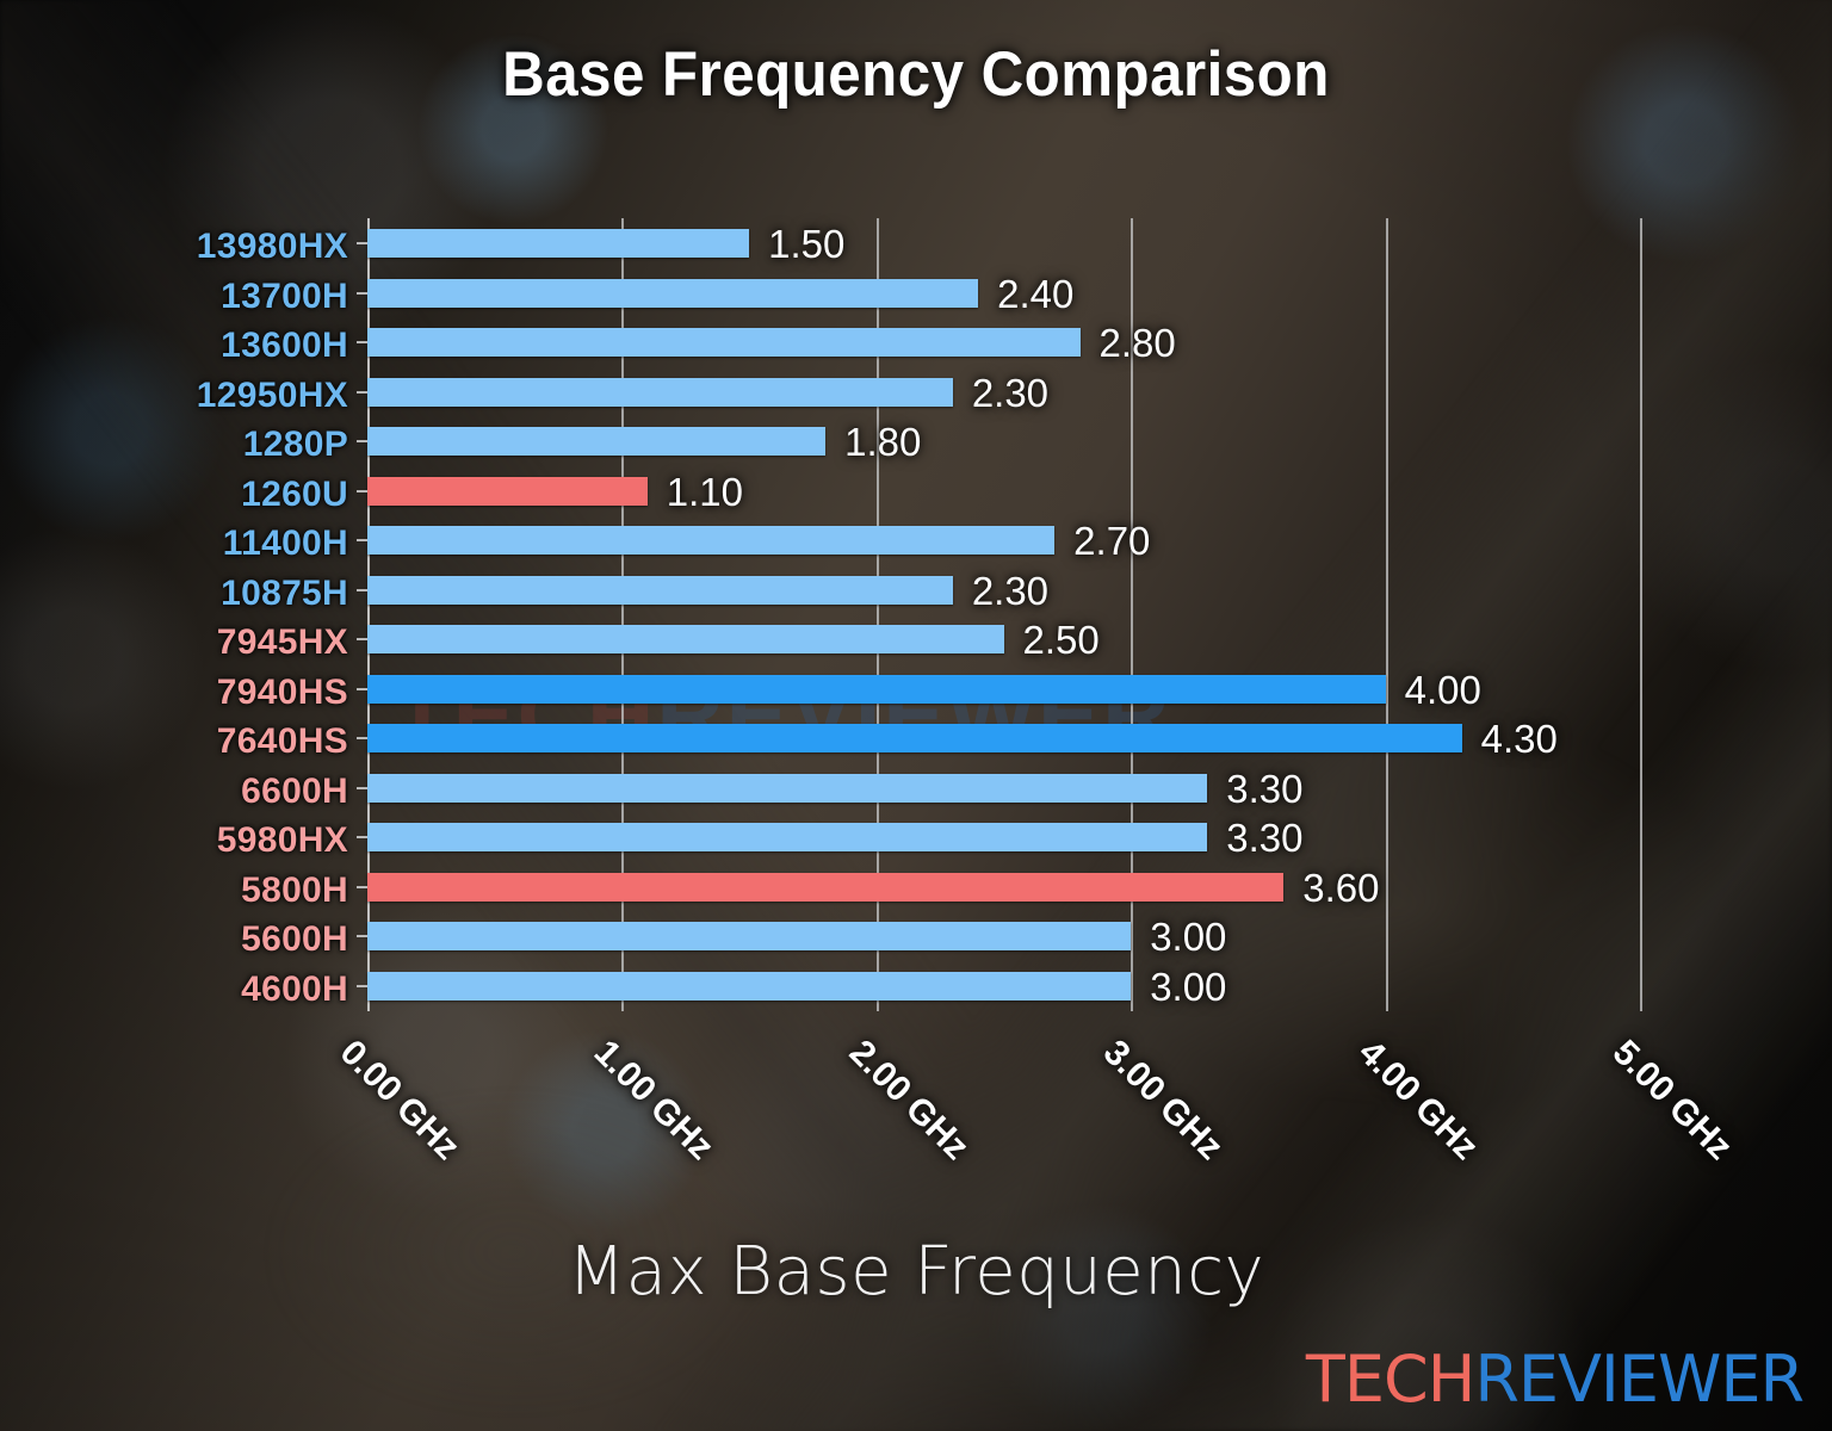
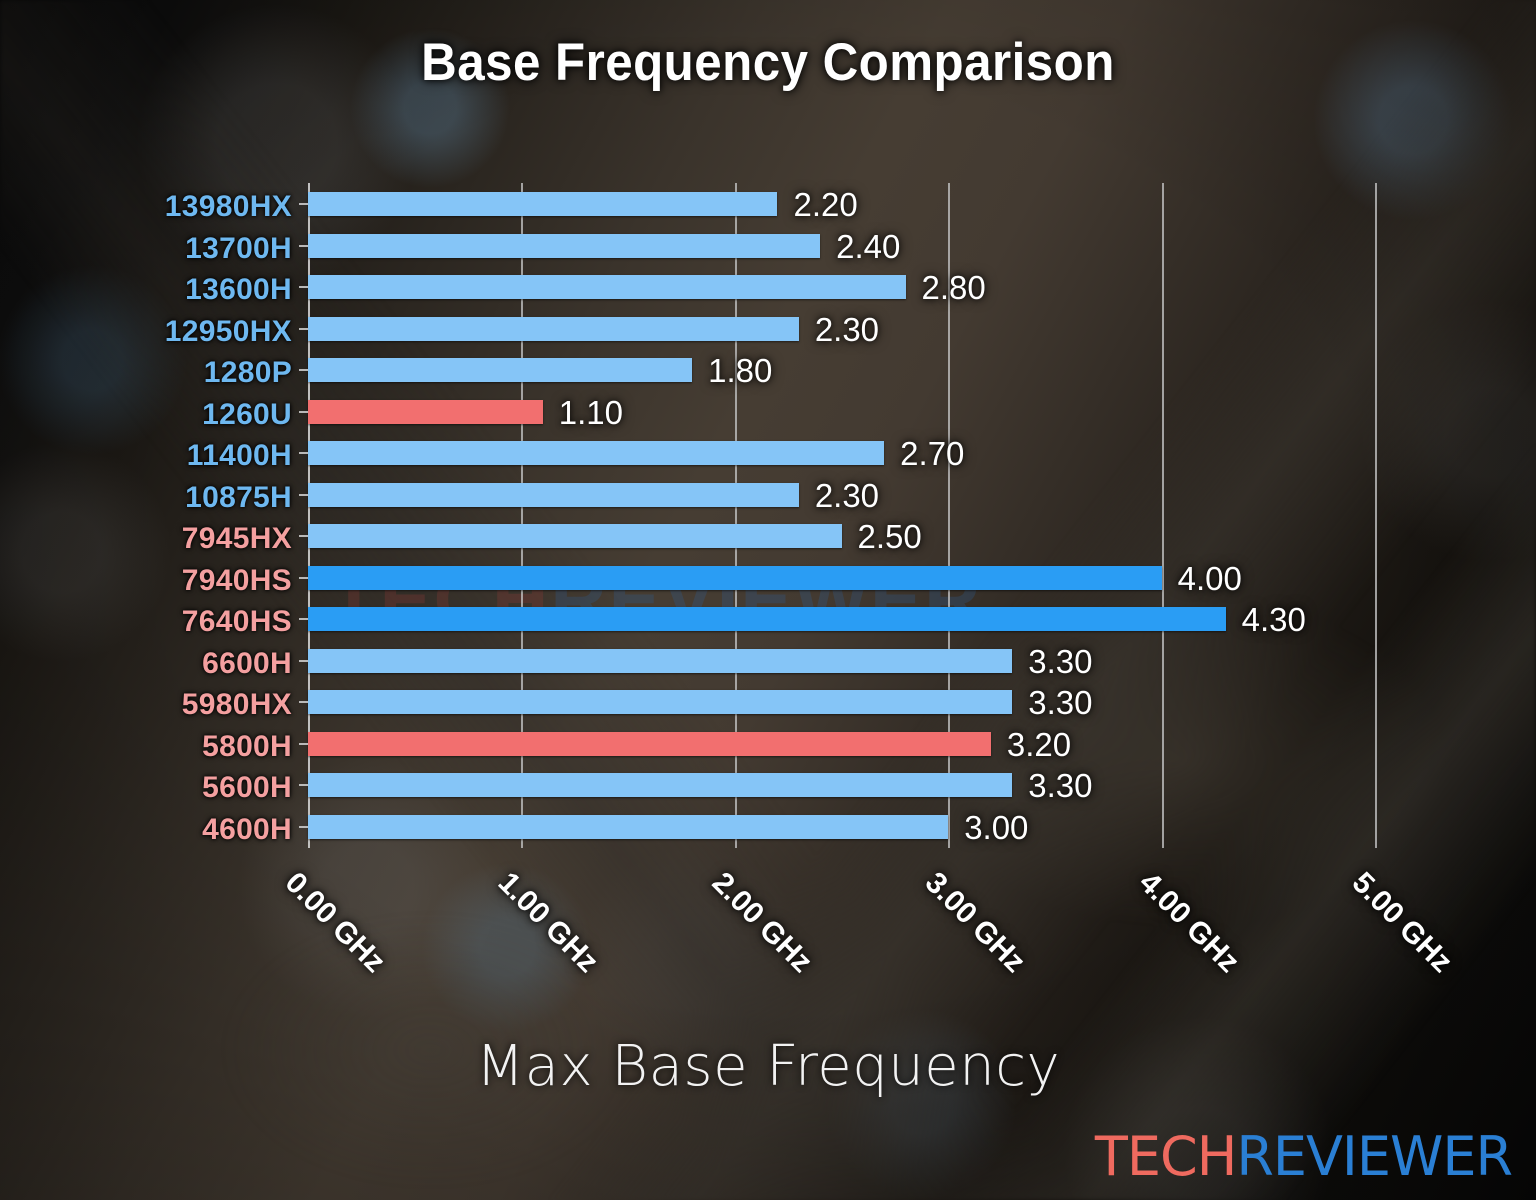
13980HX: 1.50 -> 2.20
5800H: 3.60 -> 3.20
5600H: 3.00 -> 3.30
